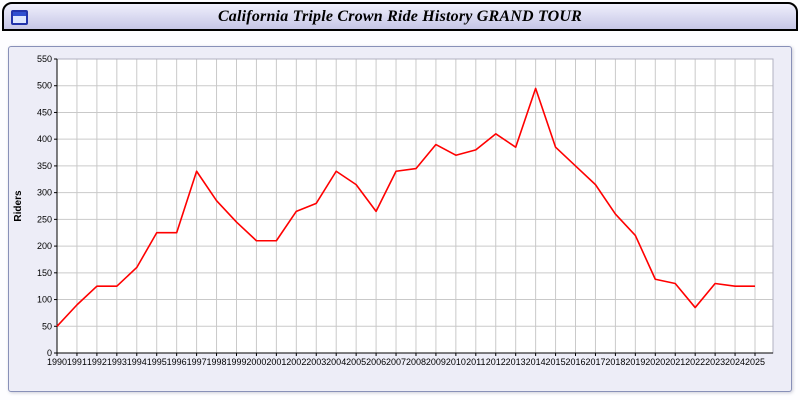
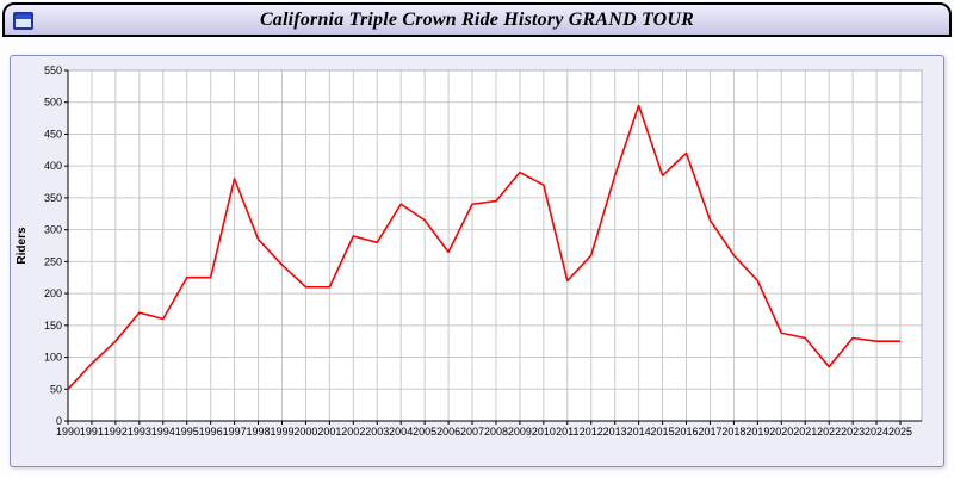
1993: 120 -> 170
1997: 340 -> 380
2002: 260 -> 290
2011: 380 -> 220
2012: 410 -> 260
2016: 350 -> 420
